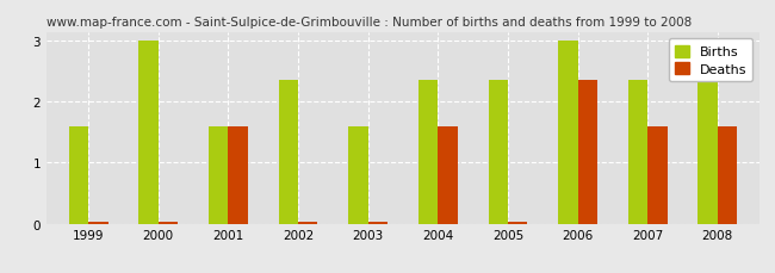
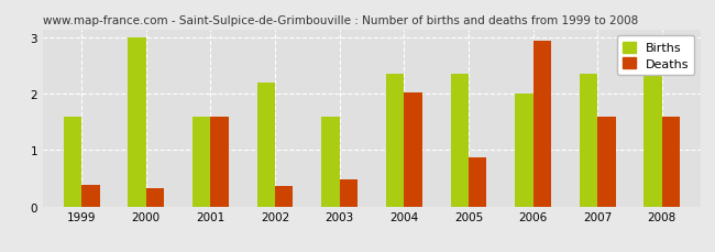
Deaths/1999: 0.03 -> 0.38
Deaths/2000: 0.03 -> 0.32
Births/2002: 2.35 -> 2.20
Deaths/2002: 0.03 -> 0.36
Deaths/2003: 0.03 -> 0.48
Deaths/2004: 1.60 -> 2.02
Deaths/2005: 0.03 -> 0.88
Births/2006: 3.00 -> 2.00
Deaths/2006: 2.35 -> 2.94
